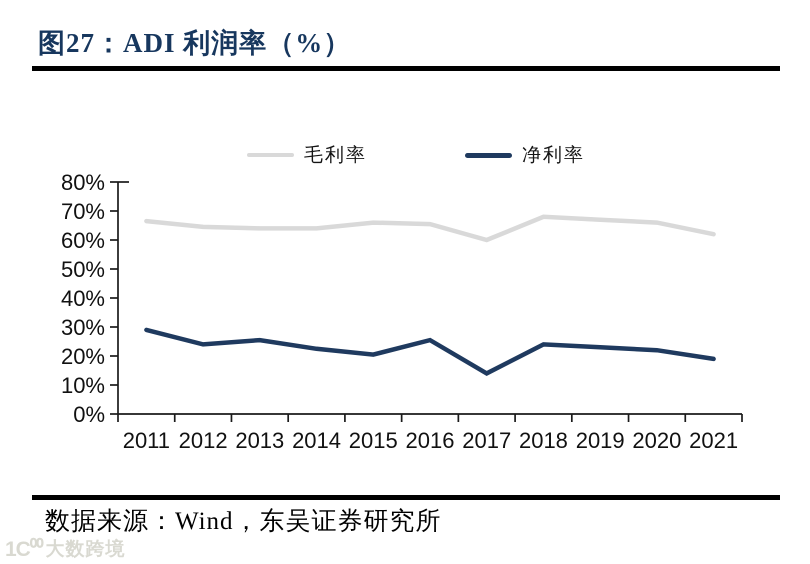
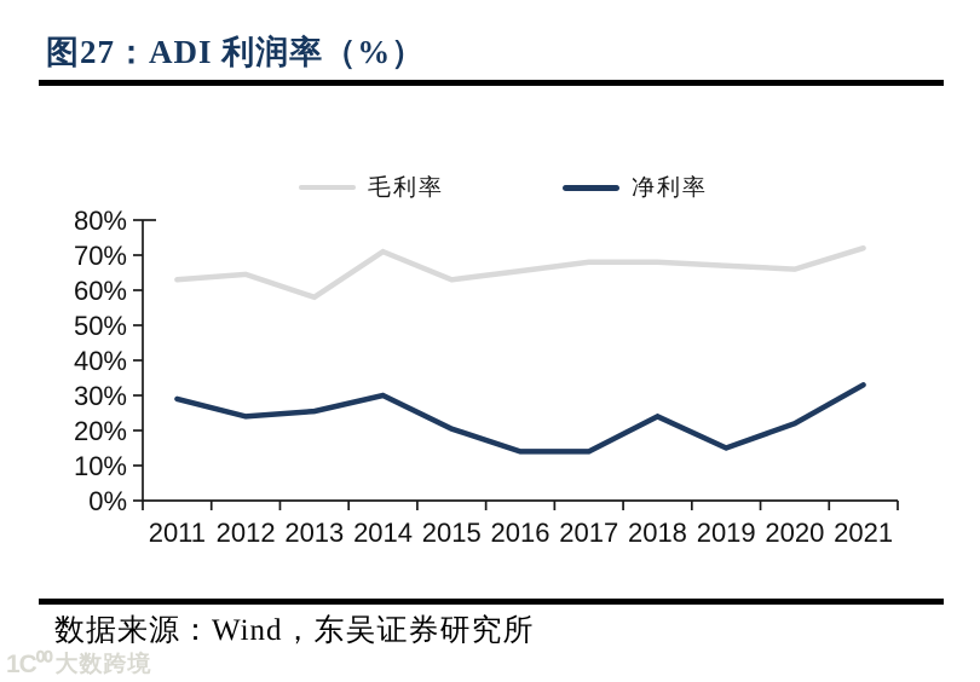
毛利率/2011: 66% -> 63%
毛利率/2013: 64% -> 58%
毛利率/2014: 64% -> 71%
净利率/2014: 22% -> 30%
毛利率/2015: 66% -> 63%
净利率/2016: 26% -> 14%
毛利率/2017: 60% -> 68%
净利率/2019: 23% -> 15%
毛利率/2021: 62% -> 72%
净利率/2021: 19% -> 33%
